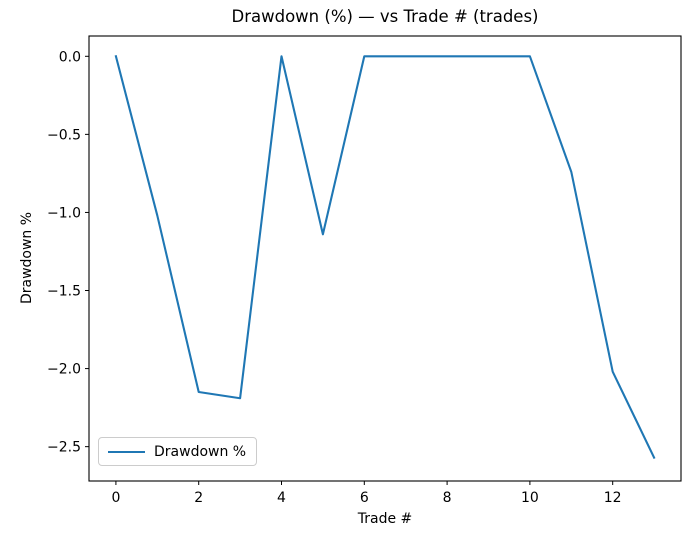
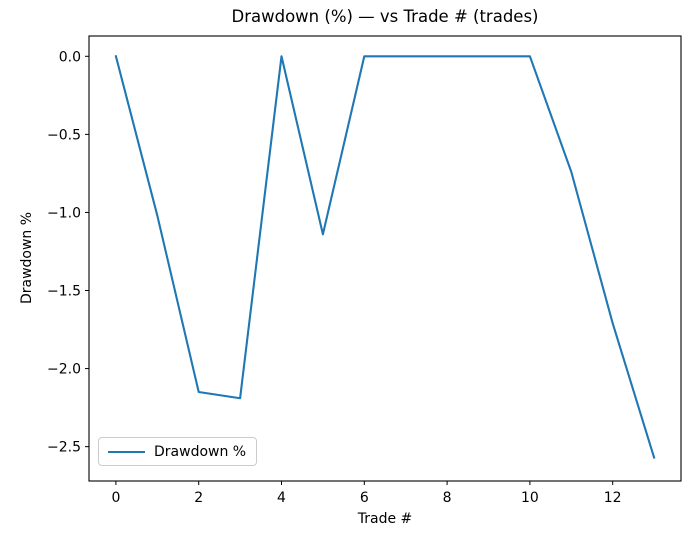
12: -2.02 -> -1.71
